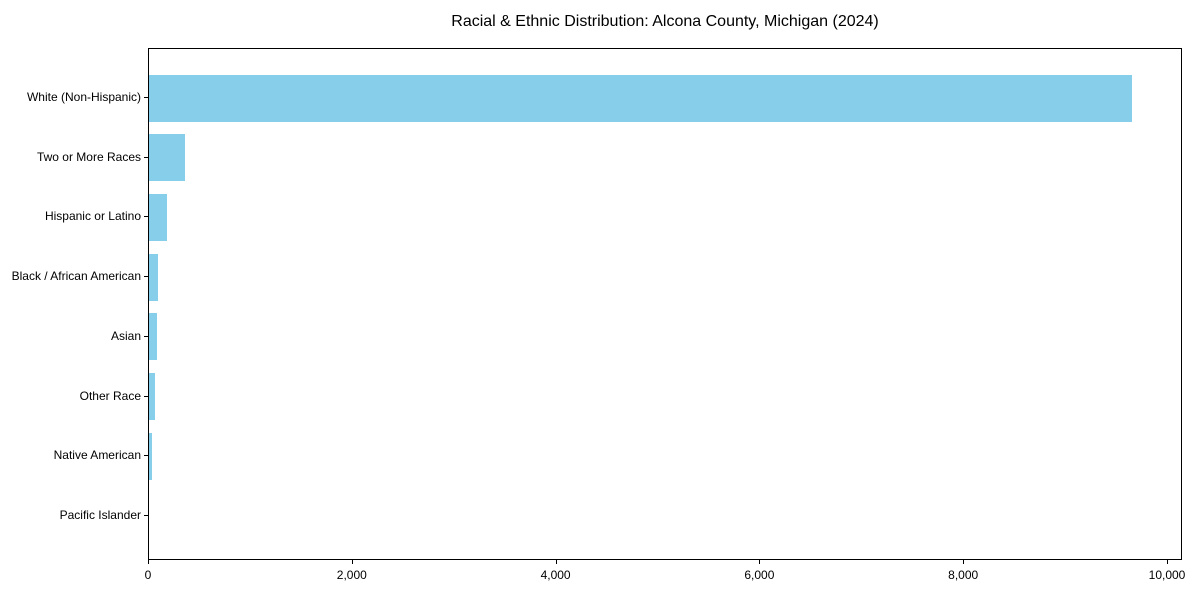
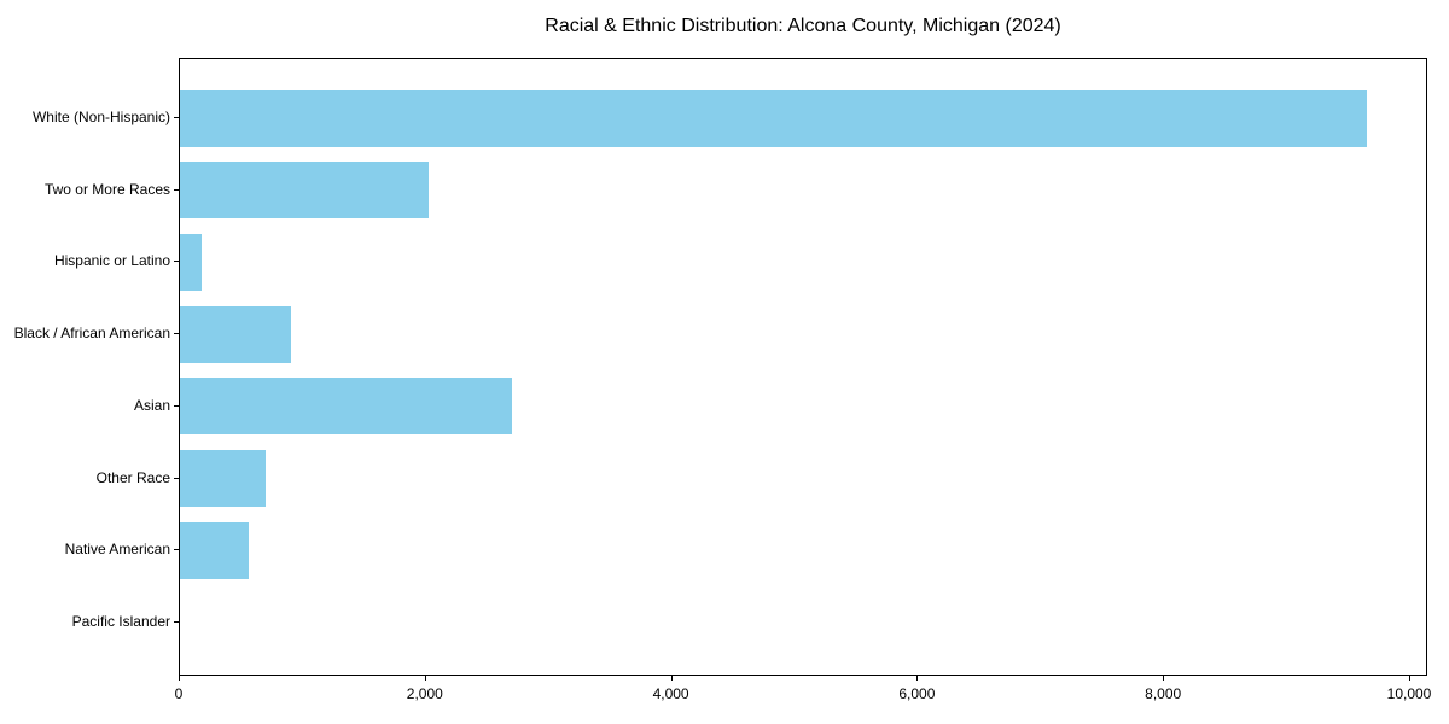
Two or More Races: 350 -> 2020
Black / African American: 80 -> 900
Asian: 80 -> 2700
Other Race: 60 -> 700
Native American: 20 -> 560
